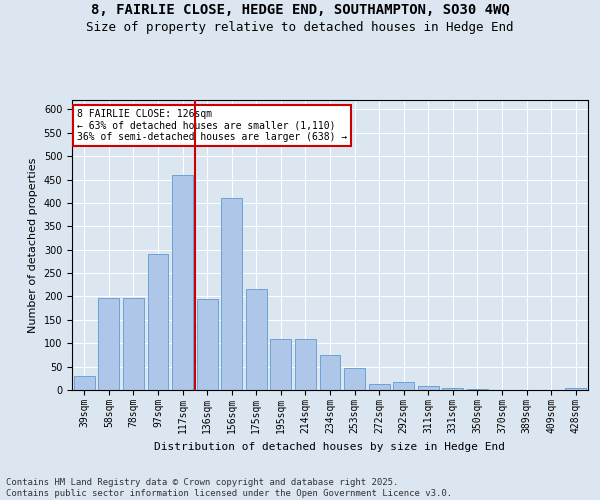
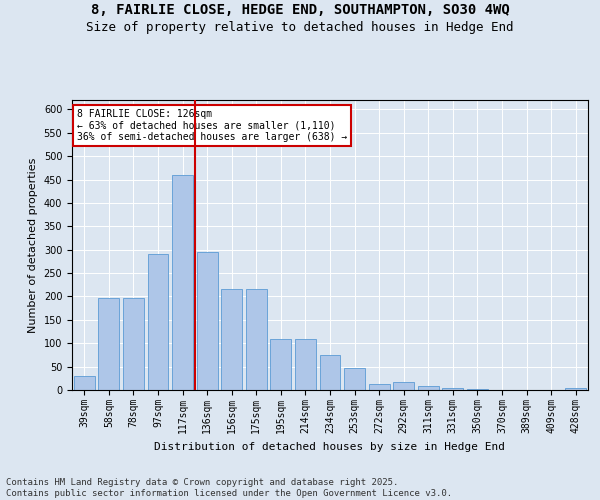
136sqm: 195 -> 295
156sqm: 410 -> 215
